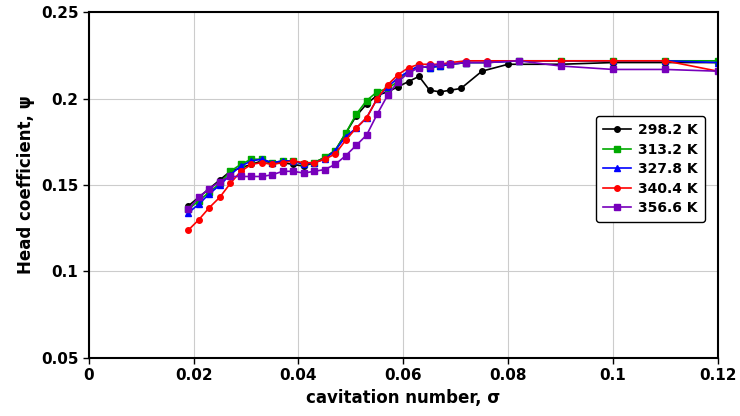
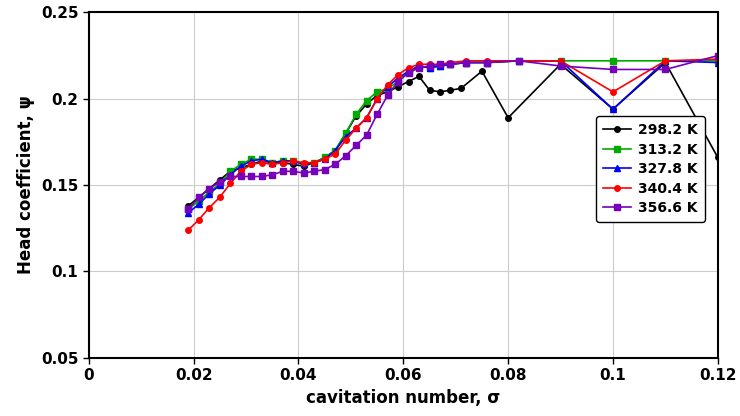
298.2 K/0.08: 0.220 -> 0.189
298.2 K/0.1: 0.221 -> 0.194
327.8 K/0.1: 0.222 -> 0.194
340.4 K/0.1: 0.222 -> 0.204
298.2 K/0.12: 0.221 -> 0.166
340.4 K/0.12: 0.216 -> 0.223
356.6 K/0.12: 0.216 -> 0.225
